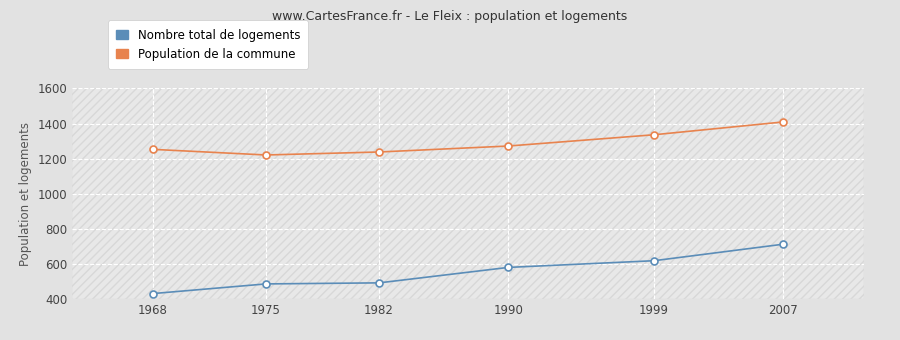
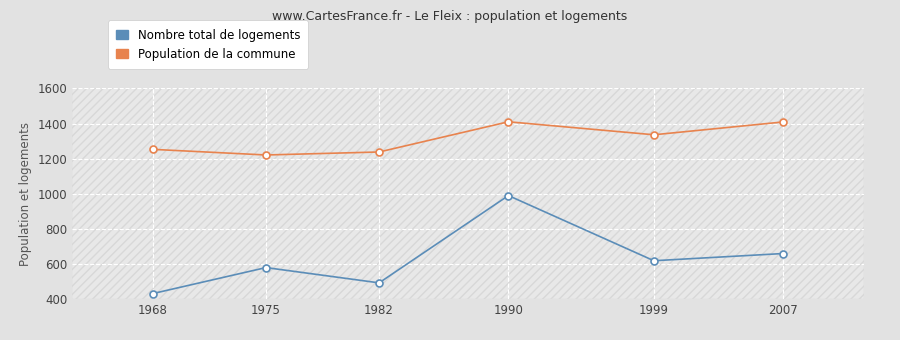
Nombre total de logements/1975: 490 -> 580
Nombre total de logements/1990: 580 -> 990
Population de la commune/1990: 1270 -> 1410
Nombre total de logements/2007: 710 -> 660
